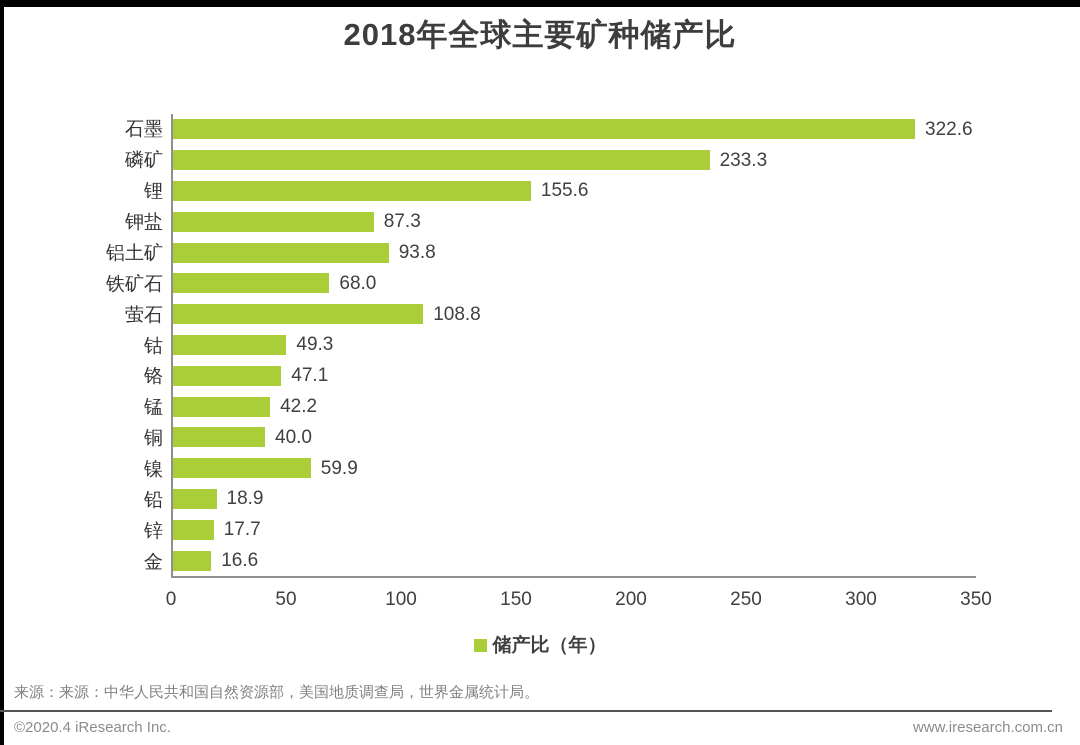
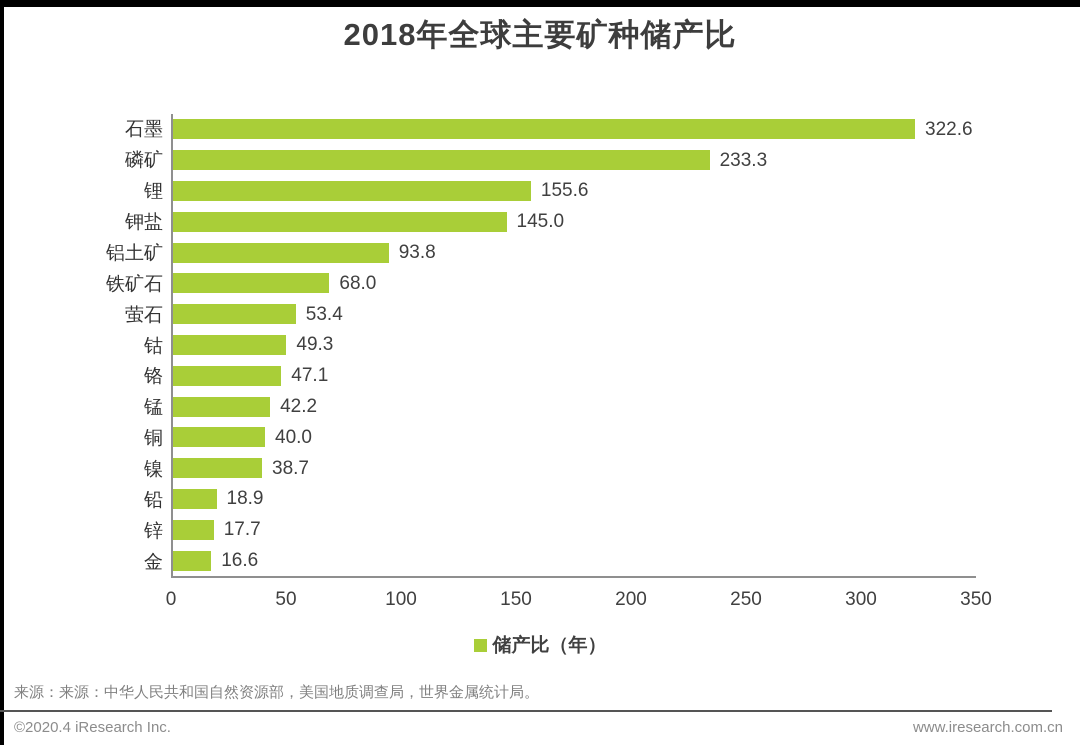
钾盐: 87.3 -> 145.0
萤石: 108.8 -> 53.4
镍: 59.9 -> 38.7
